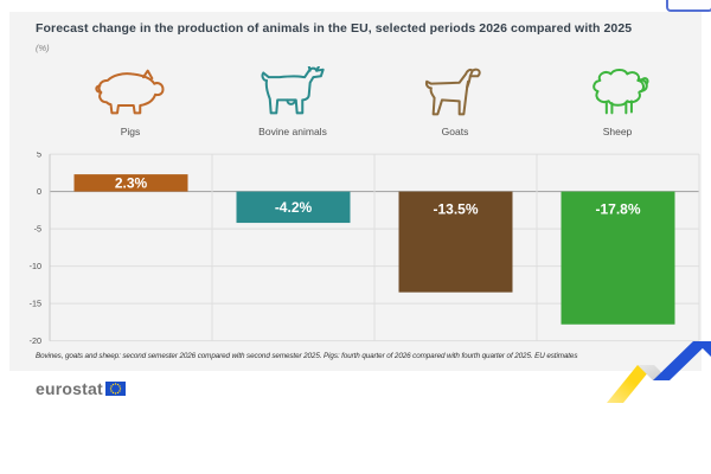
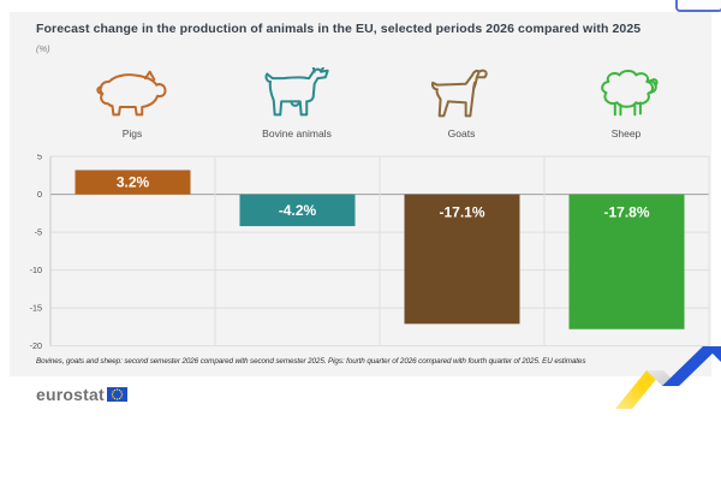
Pigs: 2.3% -> 3.2%
Goats: -13.5% -> -17.1%
